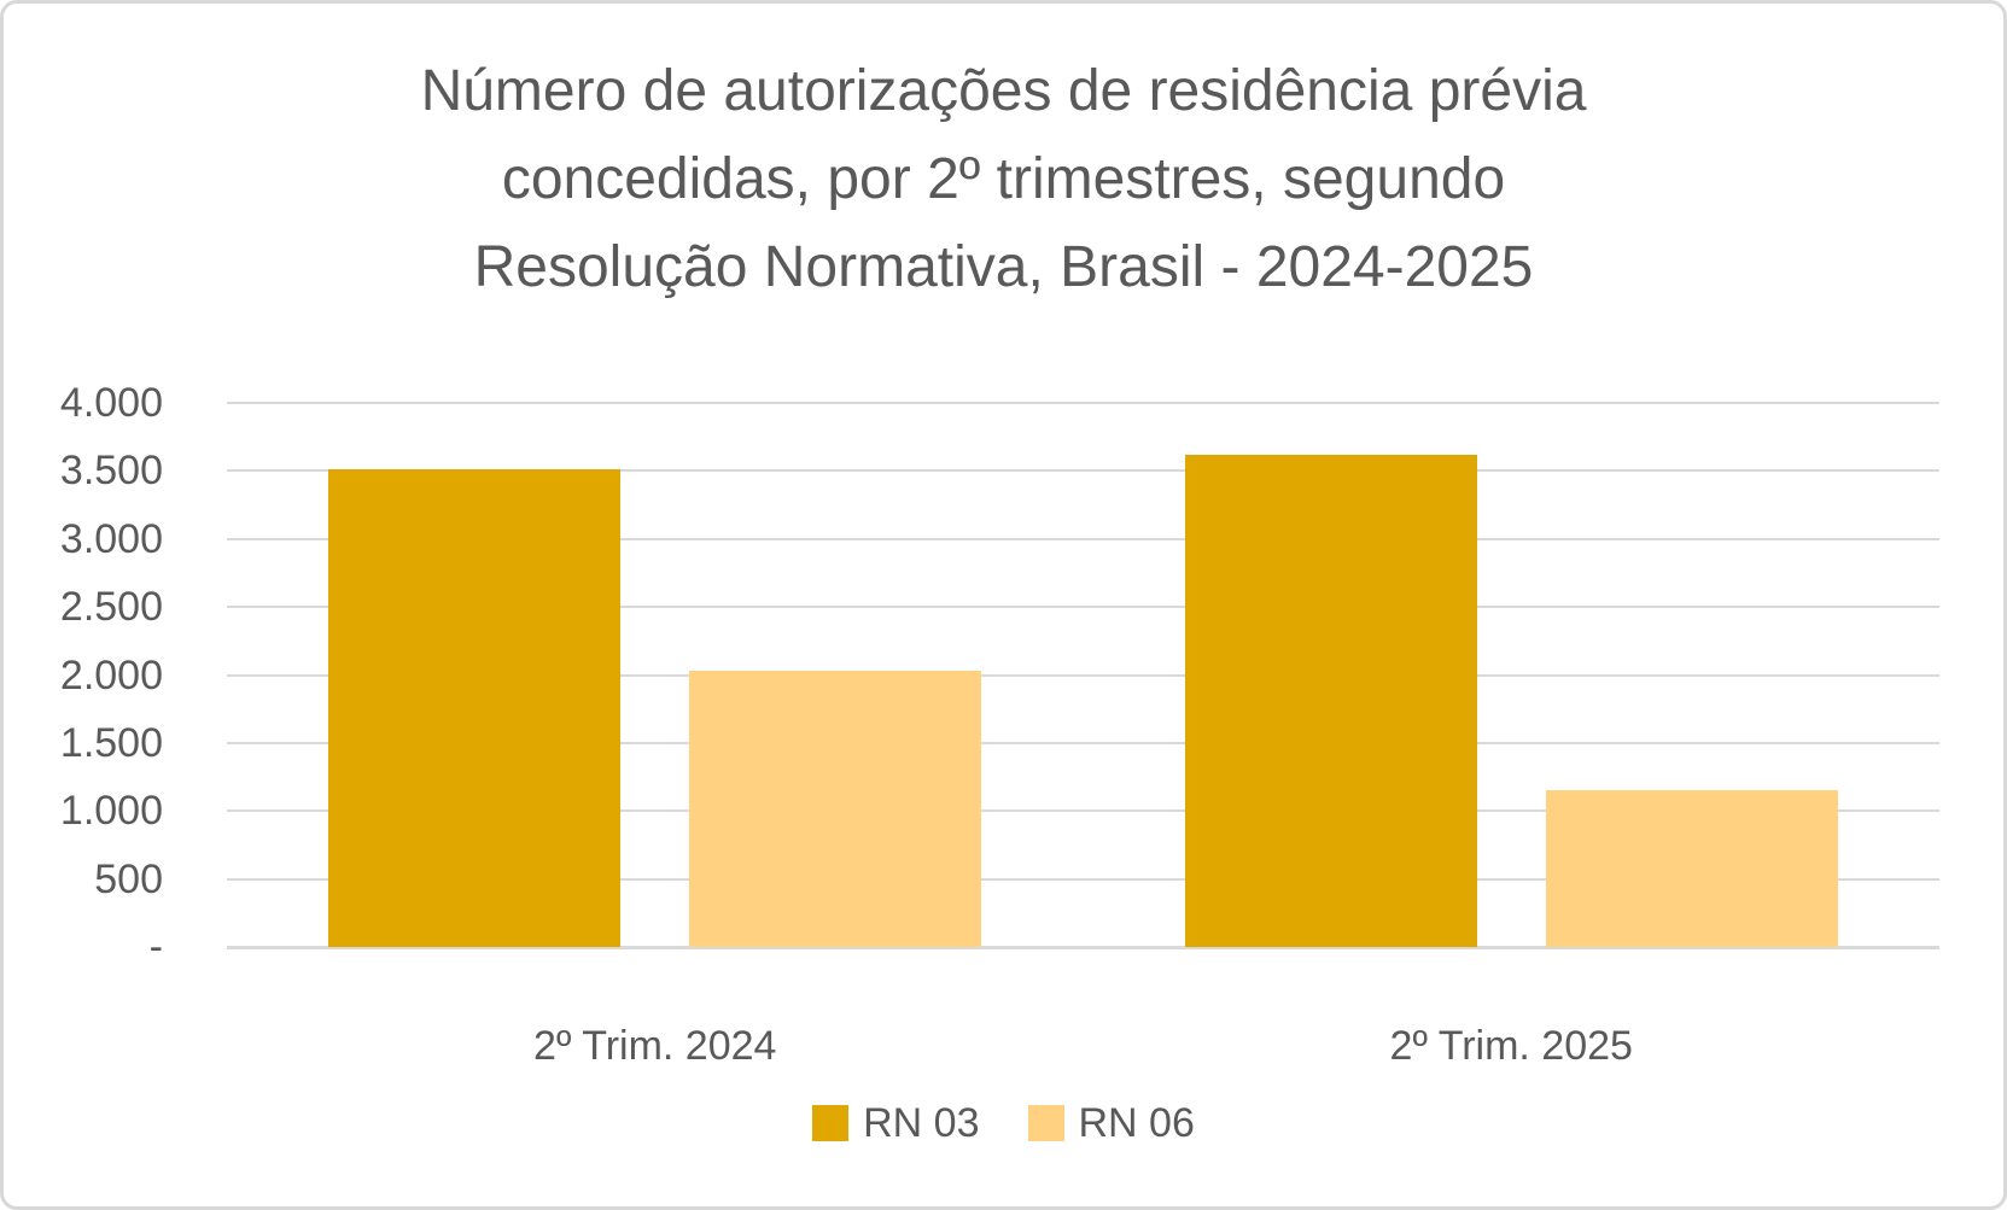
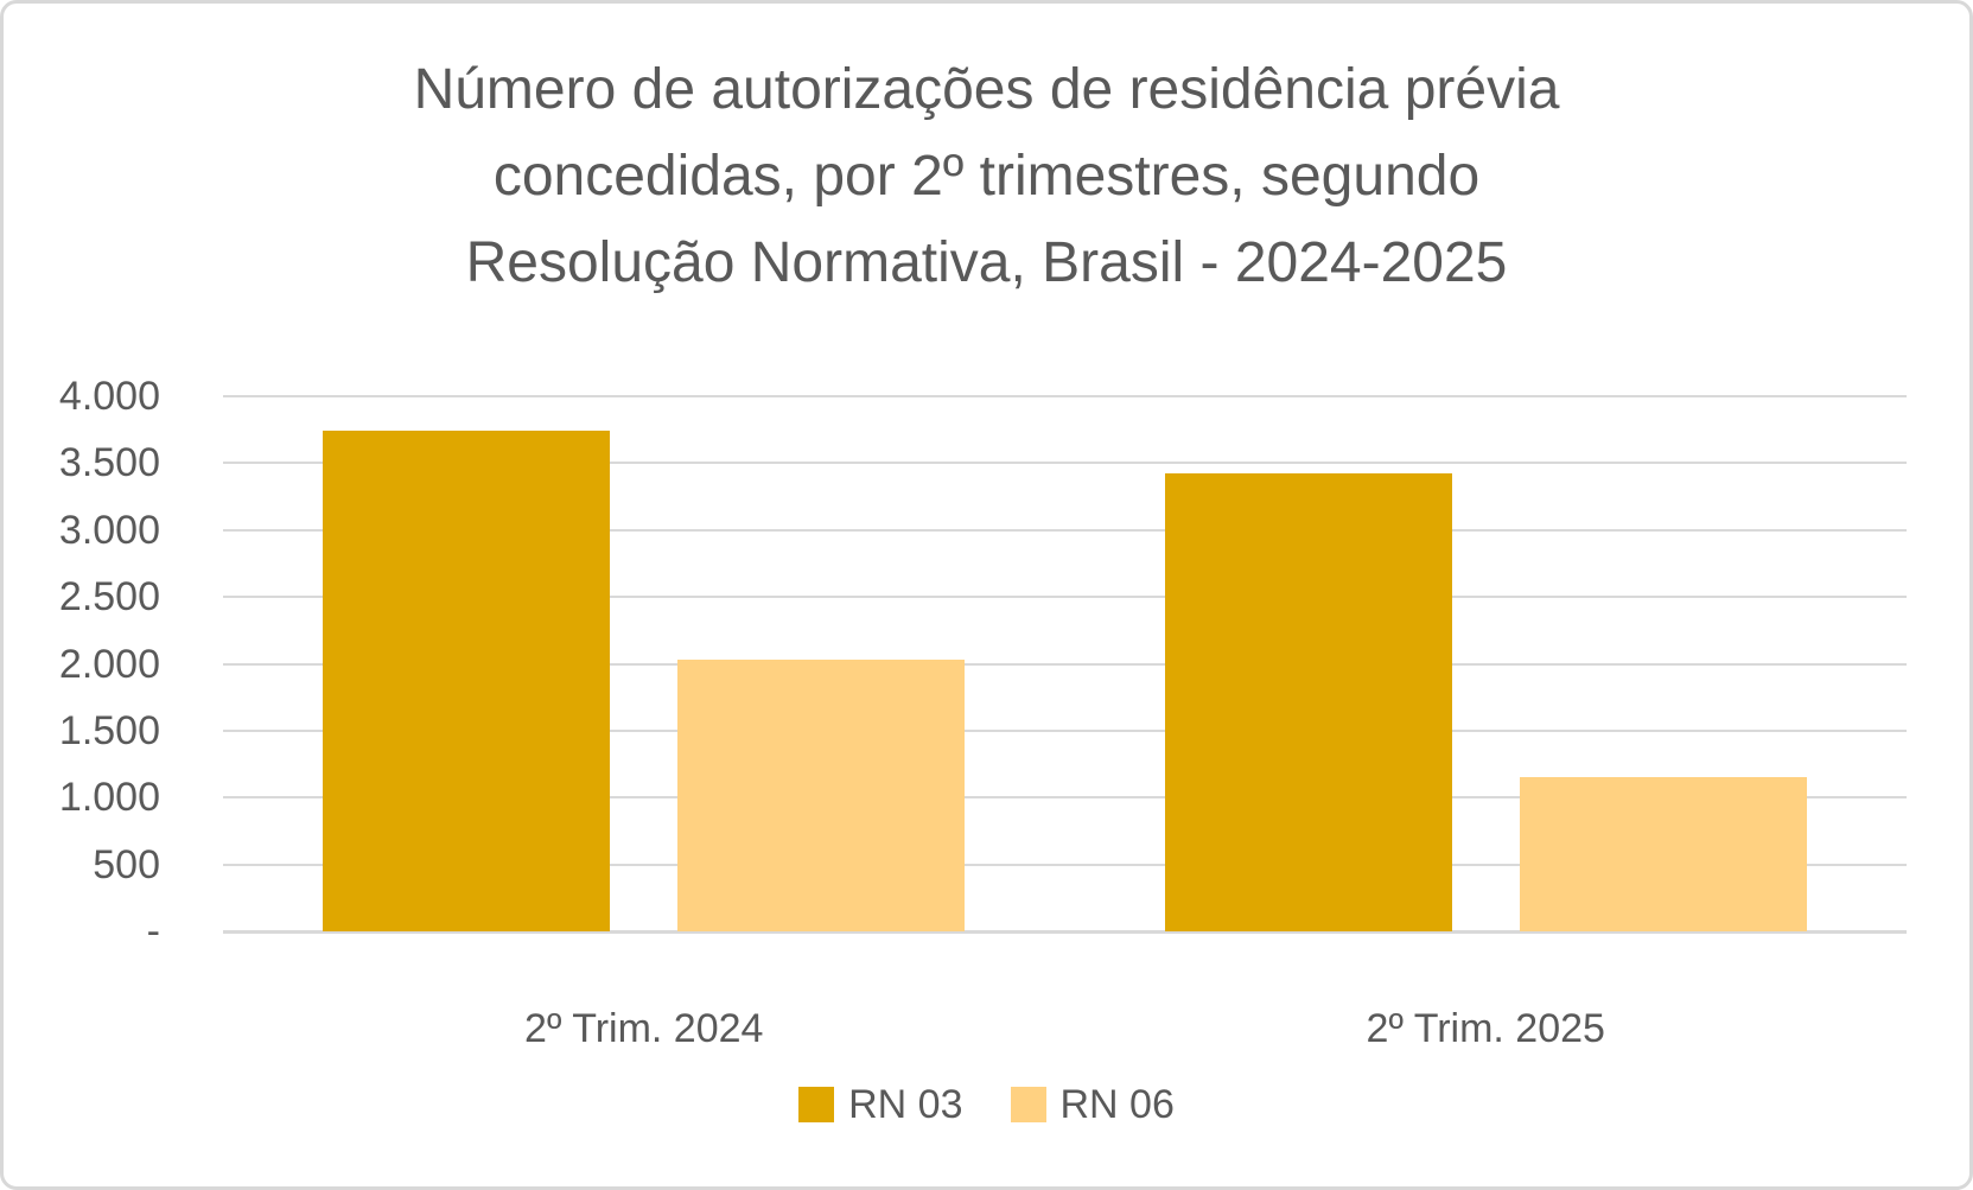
RN 03/2º Trim. 2024: 3510 -> 3740
RN 03/2º Trim. 2025: 3620 -> 3420
